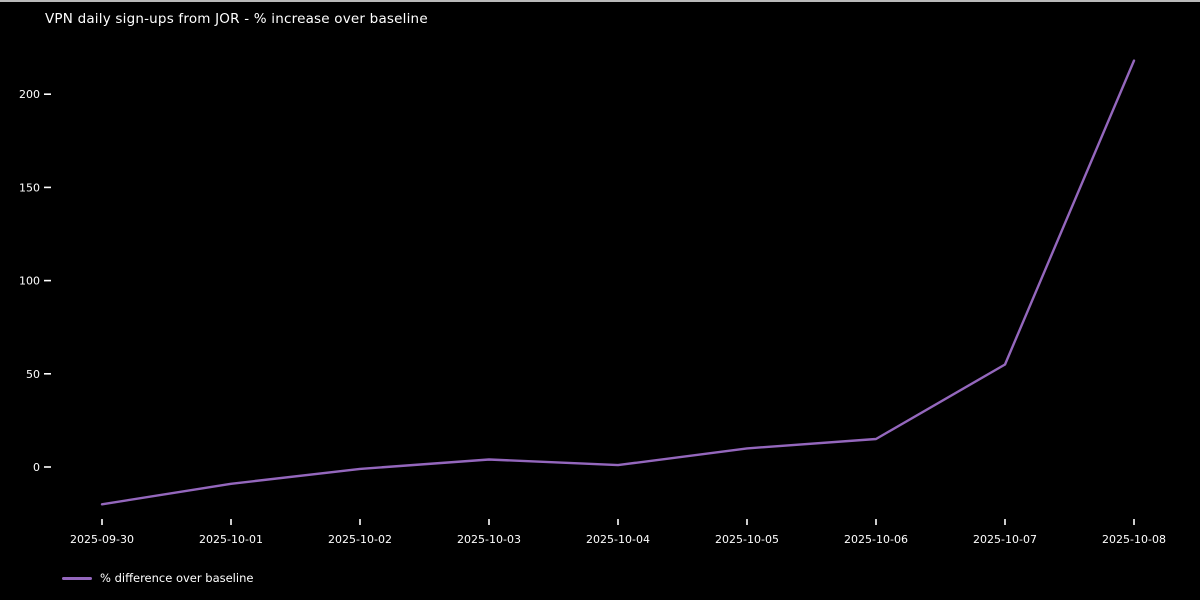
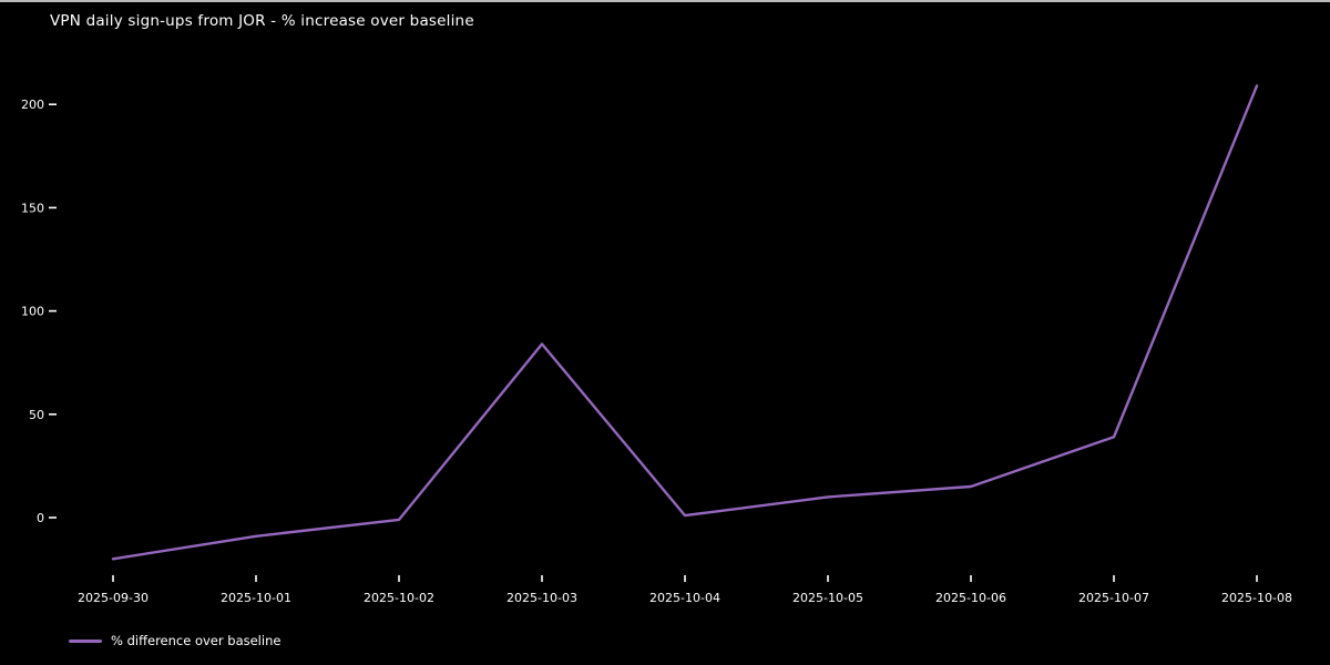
2025-10-03: 4 -> 84
2025-10-07: 55 -> 39
2025-10-08: 218 -> 209
